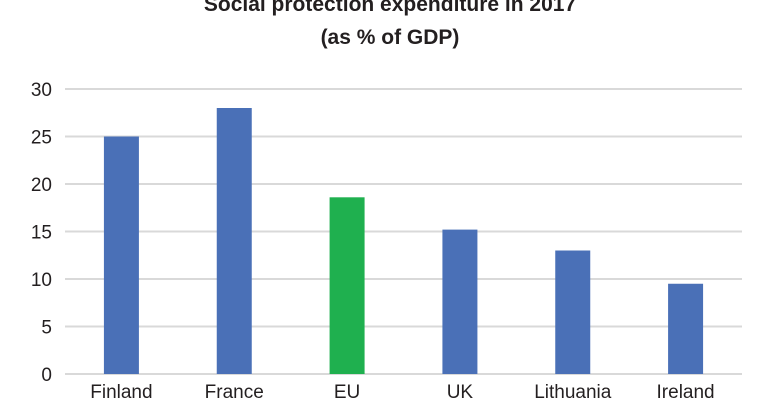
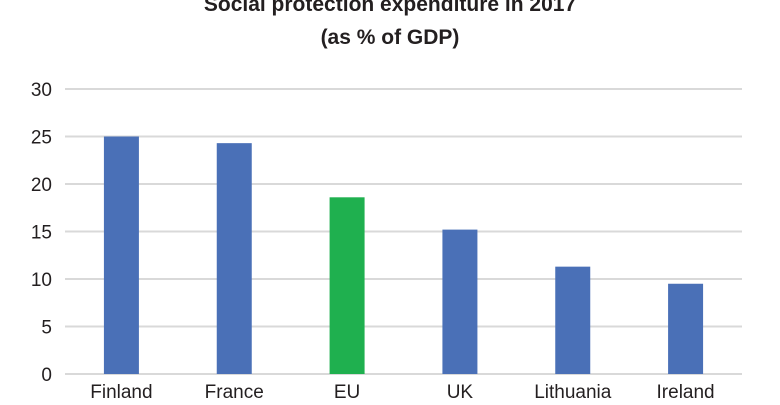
France: 28 -> 24
Lithuania: 13 -> 11
